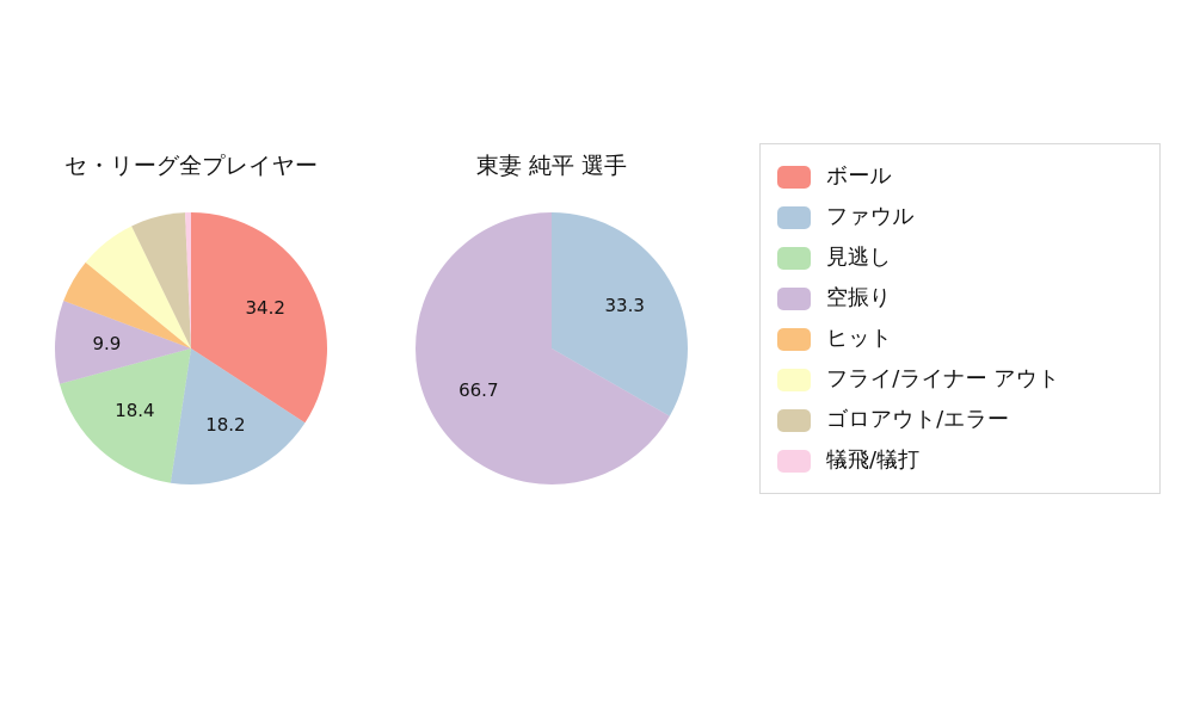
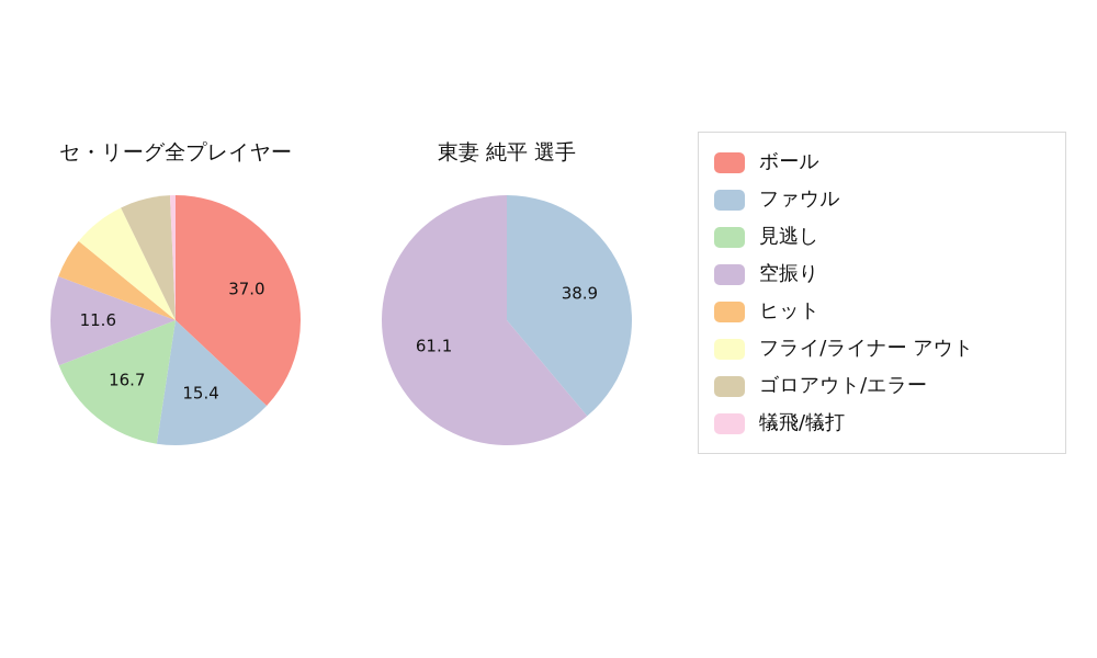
セ・リーグ全プレイヤー/ボール: 34.2 -> 37.0
セ・リーグ全プレイヤー/ファウル: 18.2 -> 15.4
セ・リーグ全プレイヤー/見逃し: 18.4 -> 16.7
セ・リーグ全プレイヤー/空振り: 9.9 -> 11.6
東妻 純平 選手/ファウル: 33.3 -> 38.9
東妻 純平 選手/空振り: 66.7 -> 61.1
